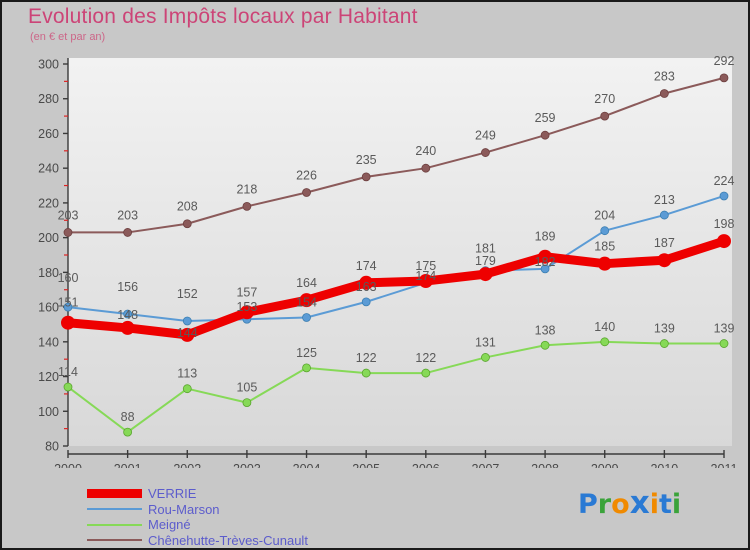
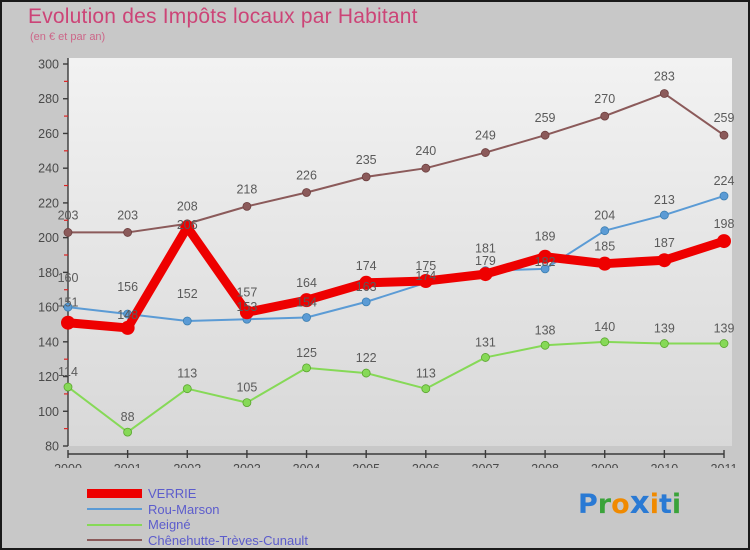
VERRIE/2002: 144 -> 206
Meigné/2006: 122 -> 113
Chênehutte-Trèves-Cunault/2011: 292 -> 259
